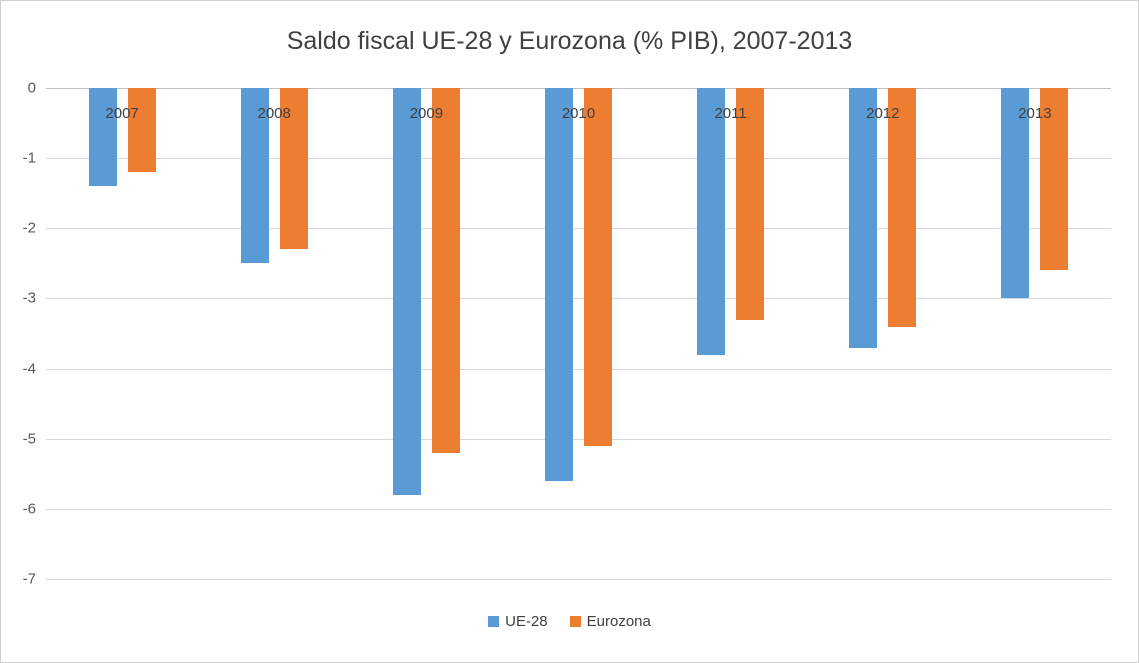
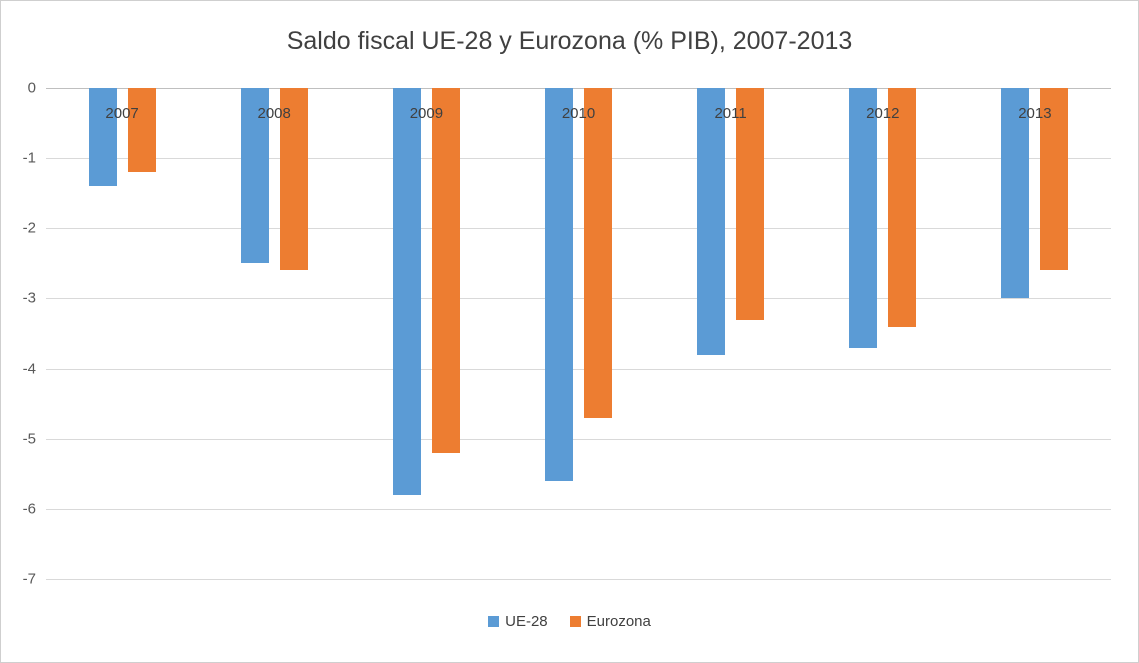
Eurozona/2008: -2.3 -> -2.6
Eurozona/2010: -5.1 -> -4.7
